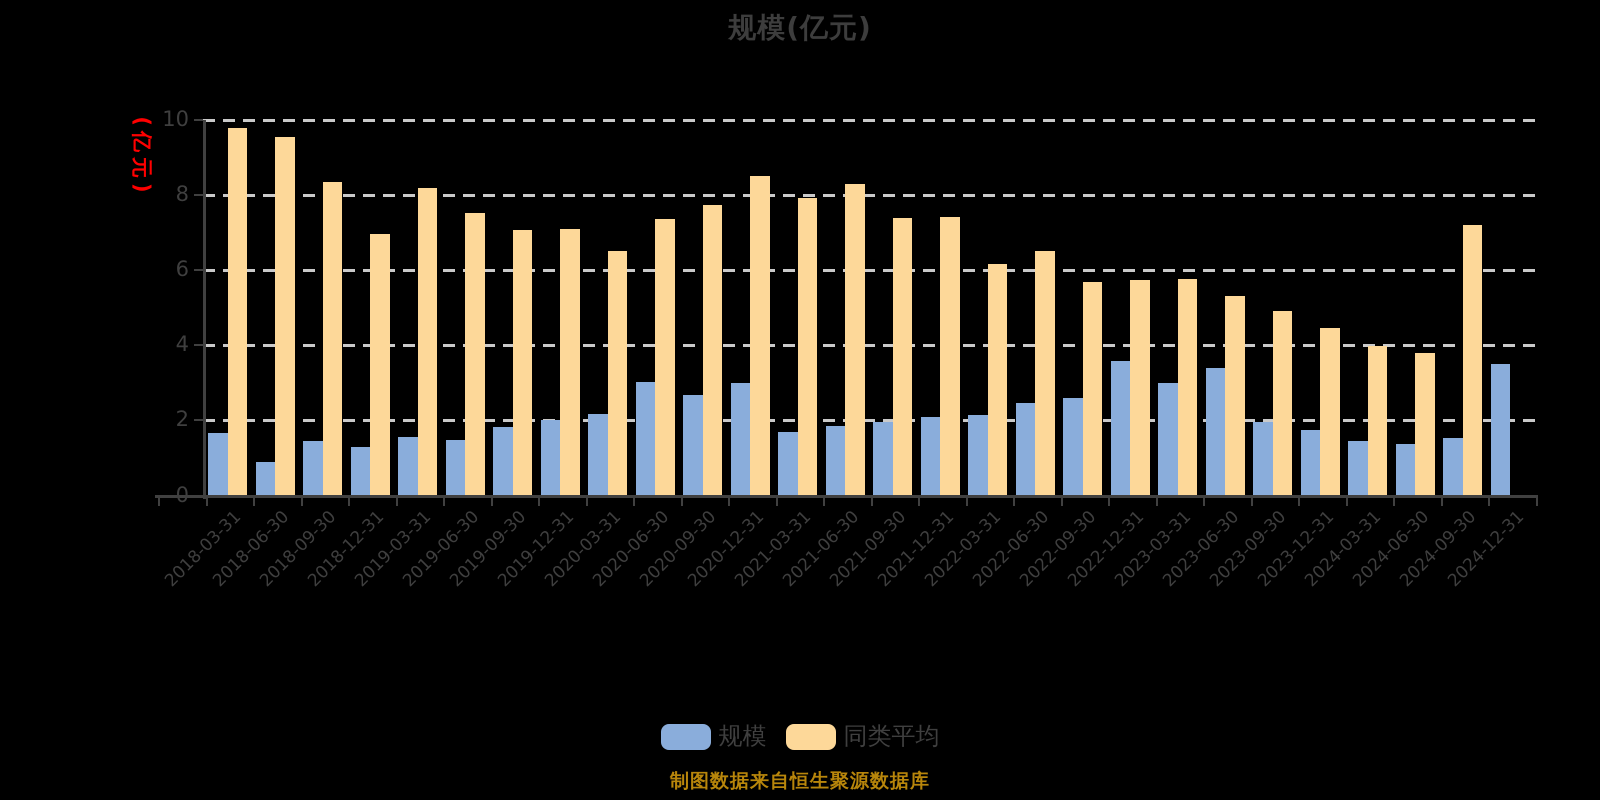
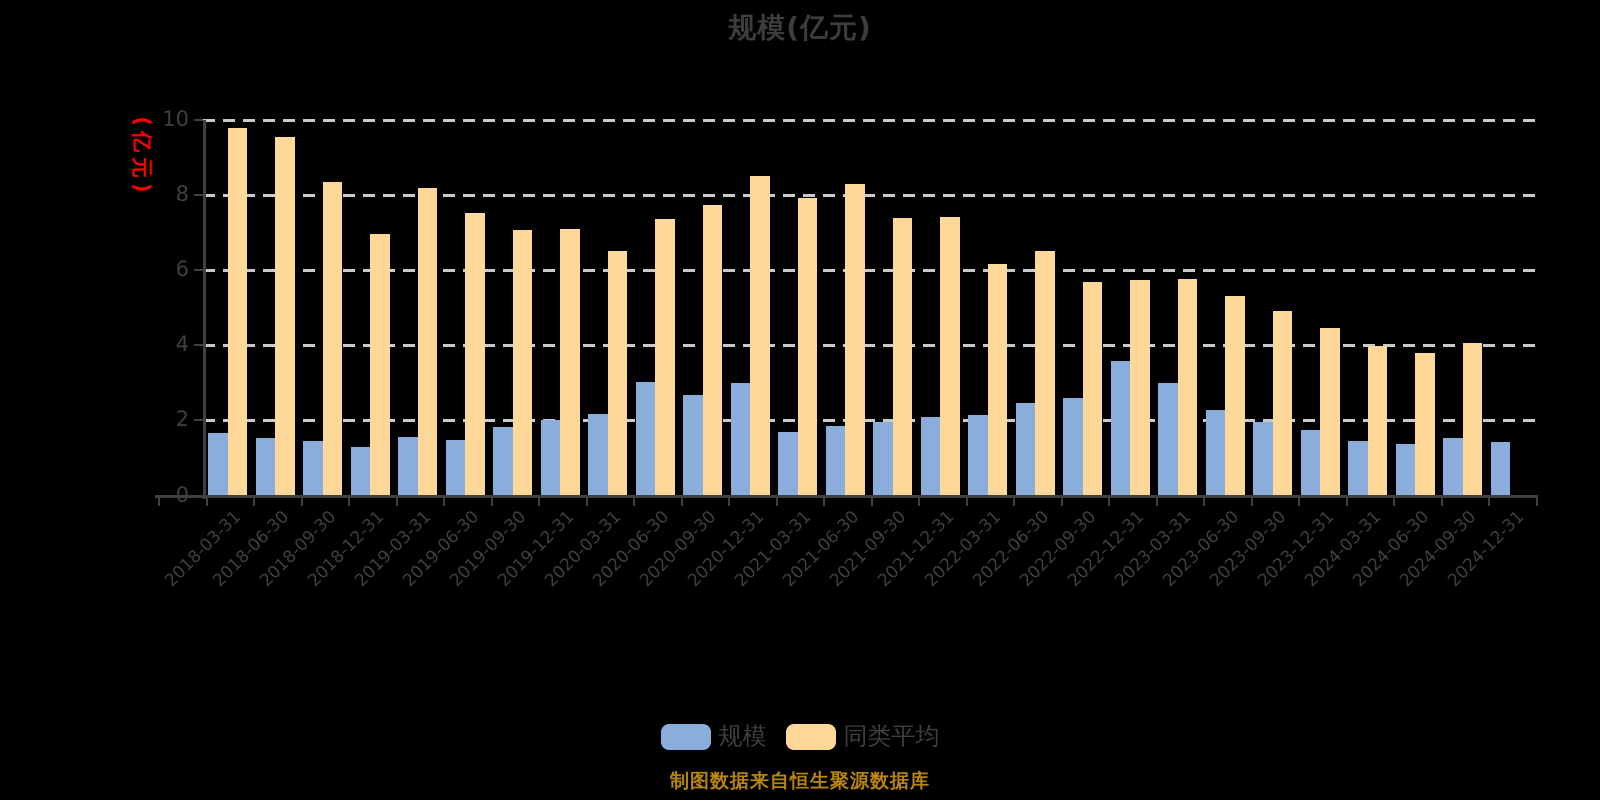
规模/2018-06-30: 0.9 -> 1.5
规模/2023-06-30: 3.4 -> 2.3
同类平均/2024-09-30: 7.2 -> 4.1
规模/2024-12-31: 3.5 -> 1.4
